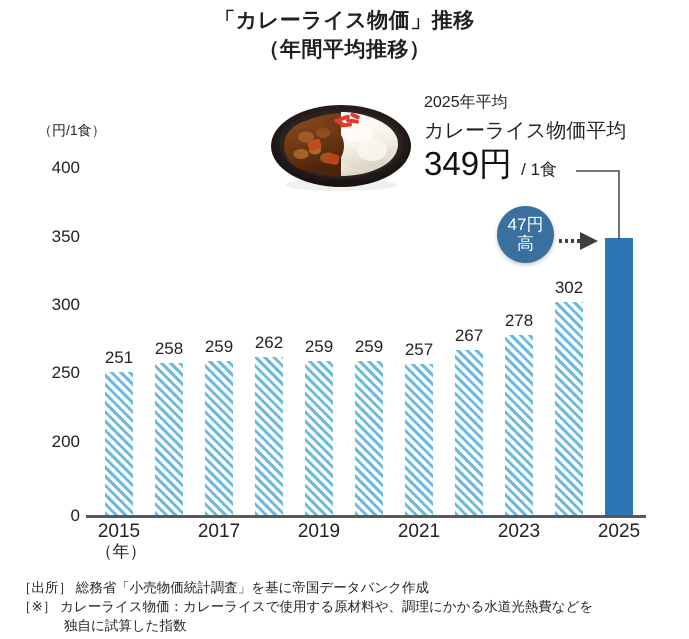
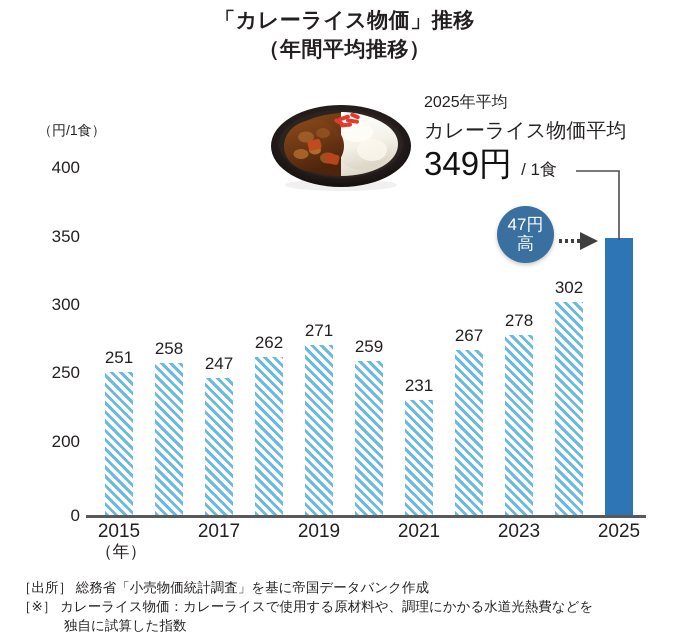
2017: 259 -> 247
2019: 259 -> 271
2021: 257 -> 231
